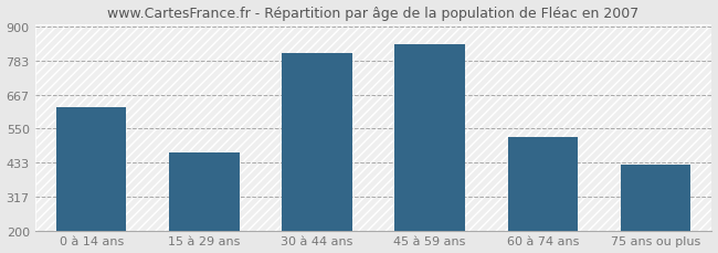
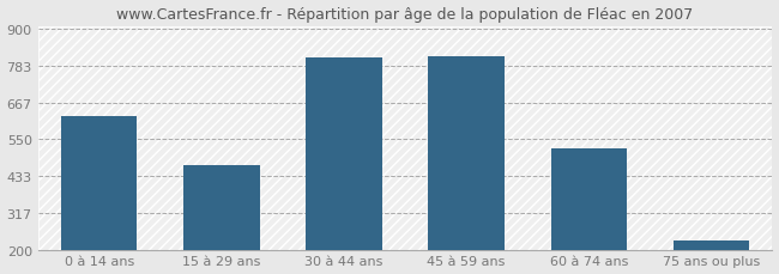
45 à 59 ans: 840 -> 813
75 ans ou plus: 425 -> 228
